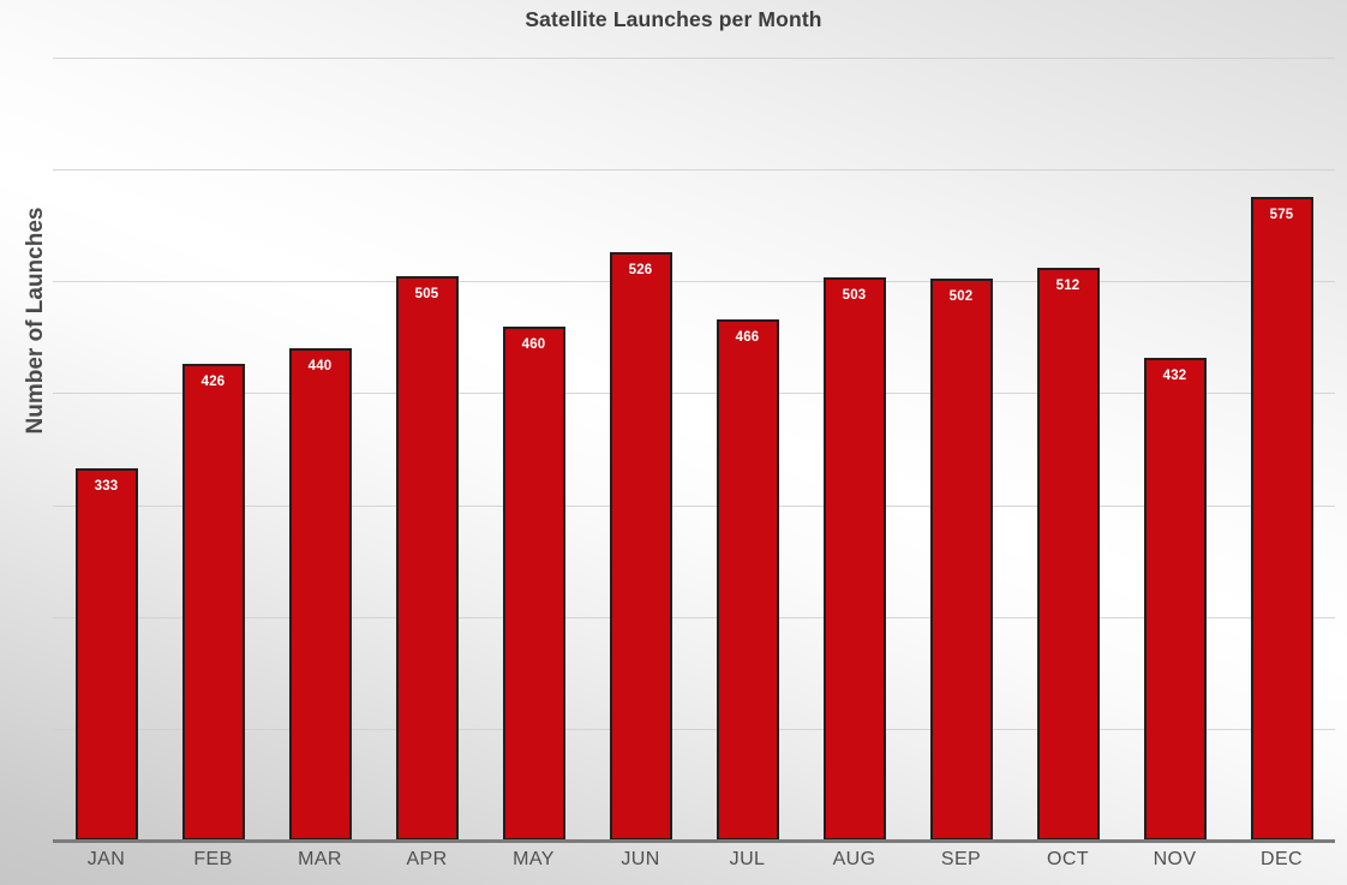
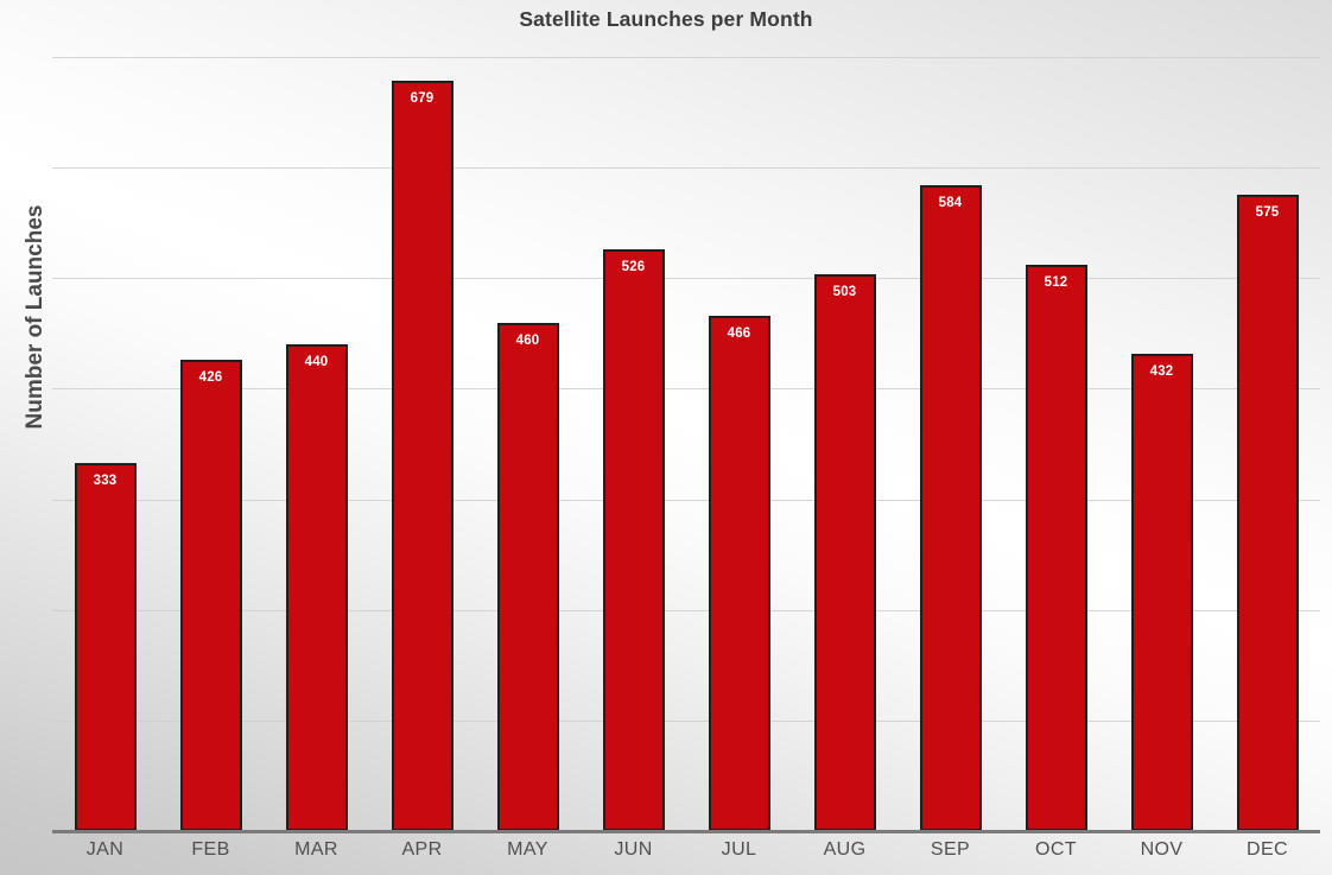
APR: 505 -> 679
SEP: 502 -> 584
